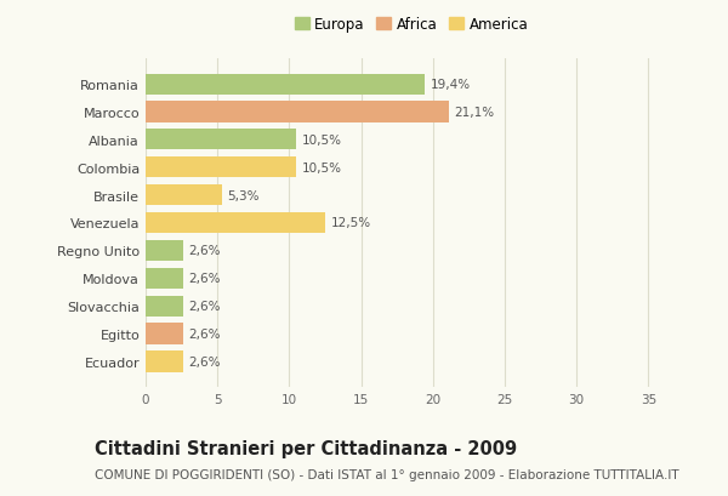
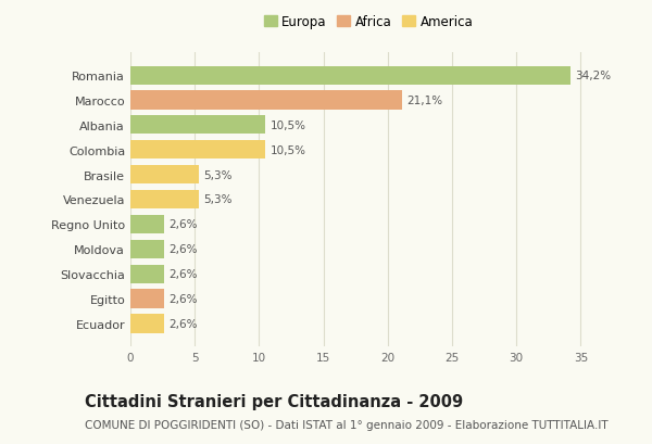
Romania: 19,4% -> 34,2%
Venezuela: 12,5% -> 5,3%
